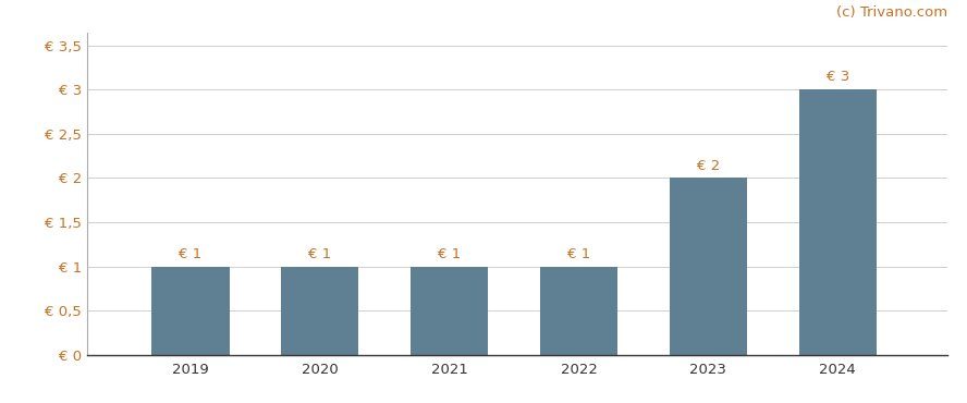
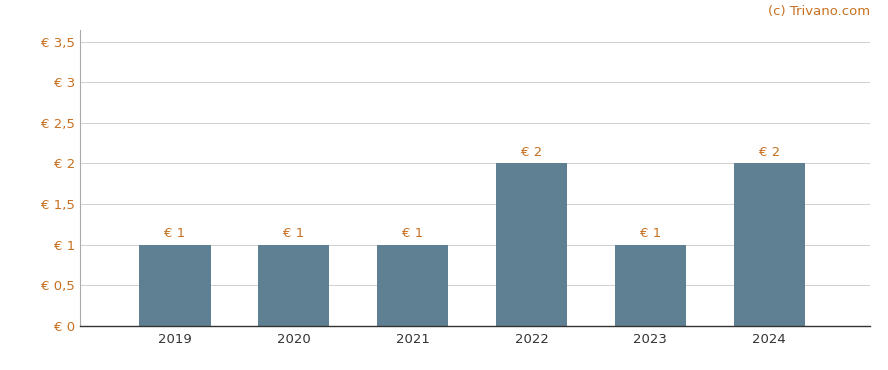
2022: 1 -> 2
2023: 2 -> 1
2024: 3 -> 2
